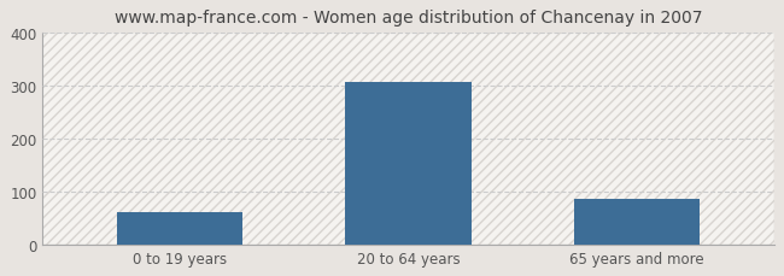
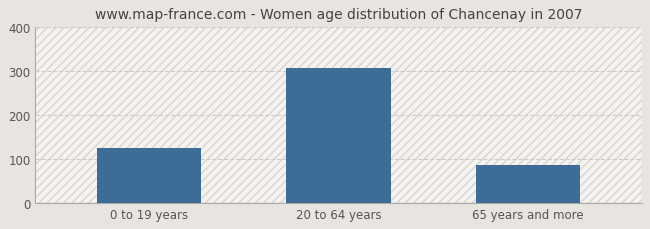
0 to 19 years: 60 -> 125
